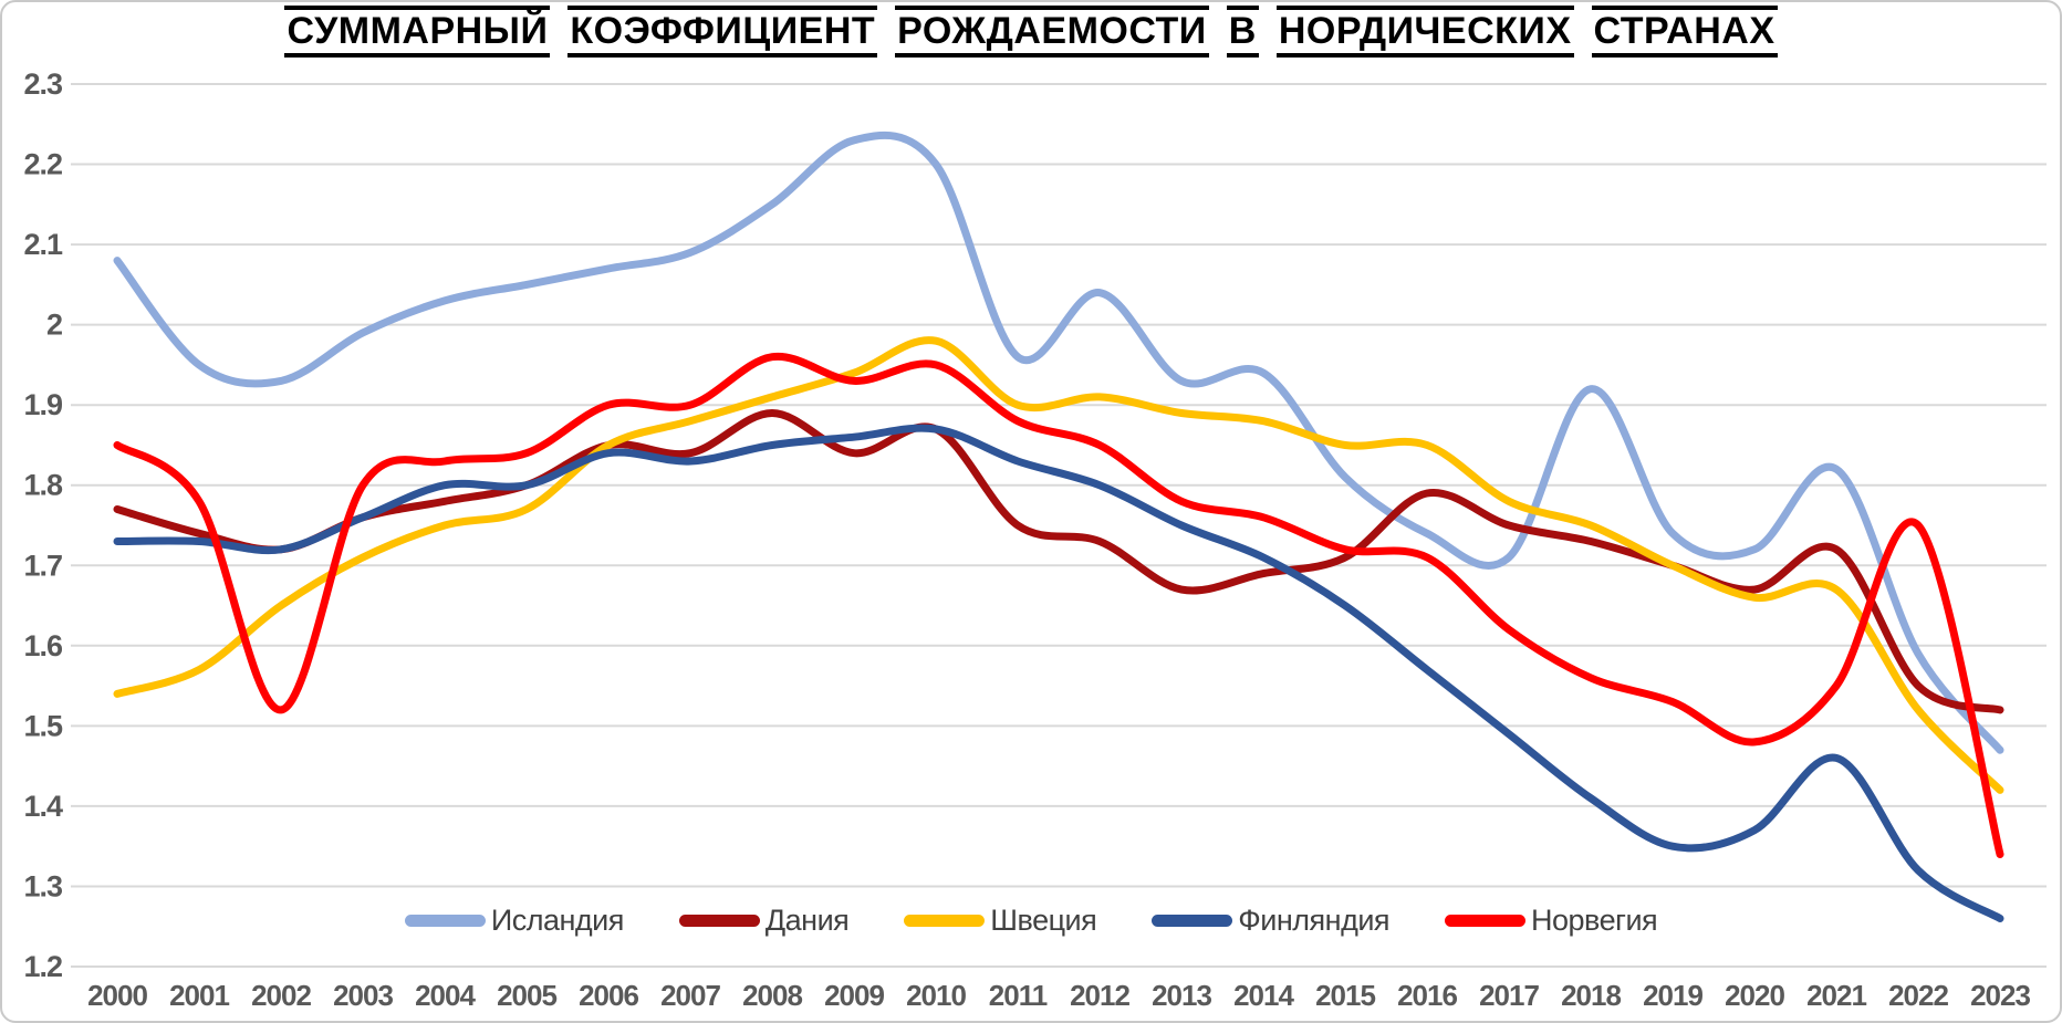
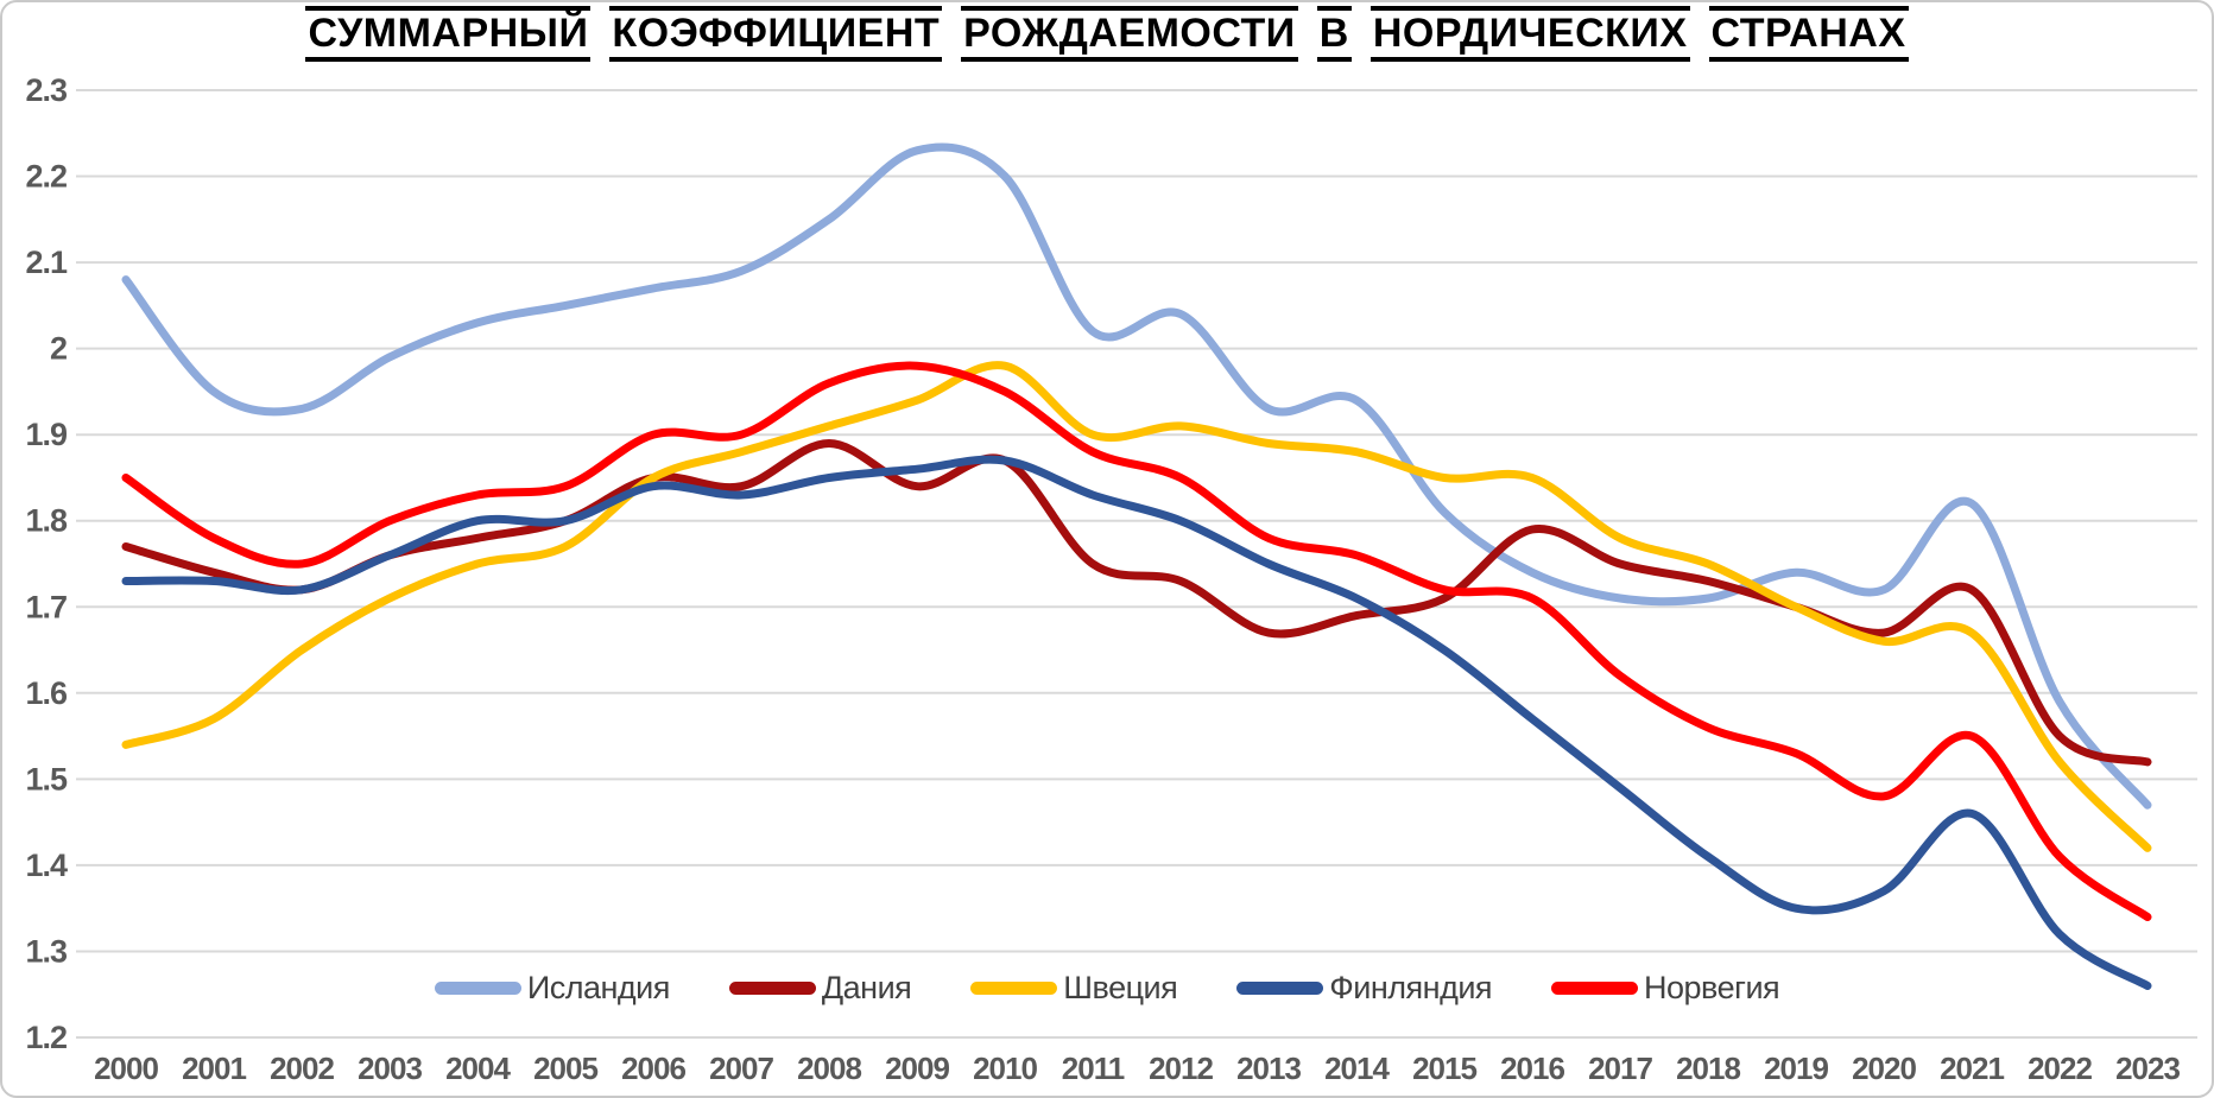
Норвегия/2002: 1.52 -> 1.75
Норвегия/2009: 1.93 -> 1.98
Исландия/2011: 1.96 -> 2.02
Исландия/2018: 1.92 -> 1.71
Норвегия/2022: 1.75 -> 1.41
